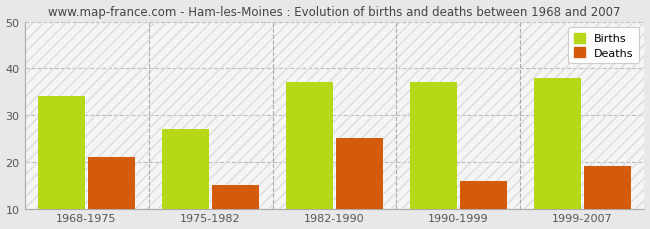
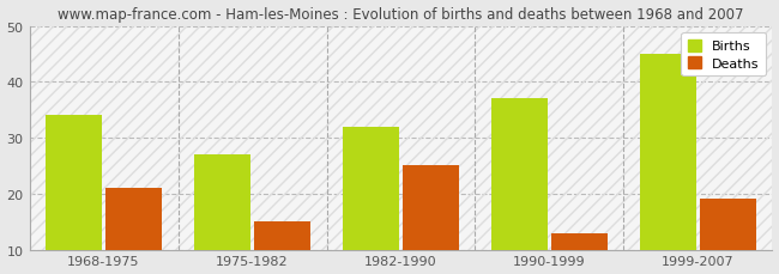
Births/1982-1990: 37 -> 32
Deaths/1990-1999: 16 -> 13
Births/1999-2007: 38 -> 45
